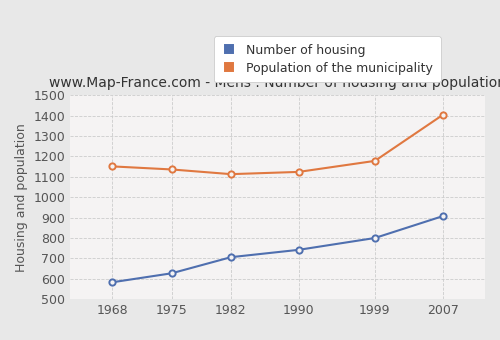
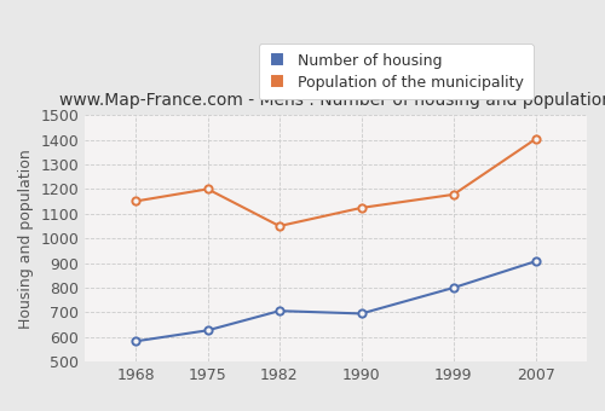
Population of the municipality/1975: 1136 -> 1200
Population of the municipality/1982: 1113 -> 1050
Number of housing/1990: 742 -> 695
